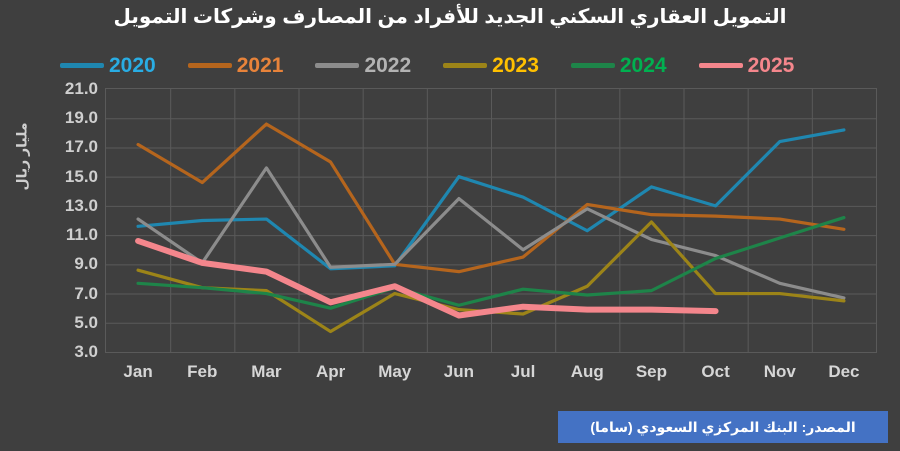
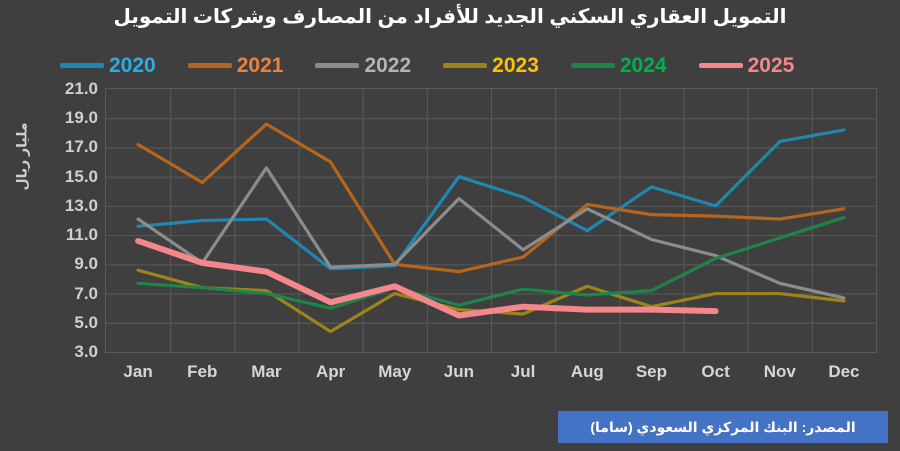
2023/Sep: 11.9 -> 6.1
2021/Dec: 11.4 -> 12.8
